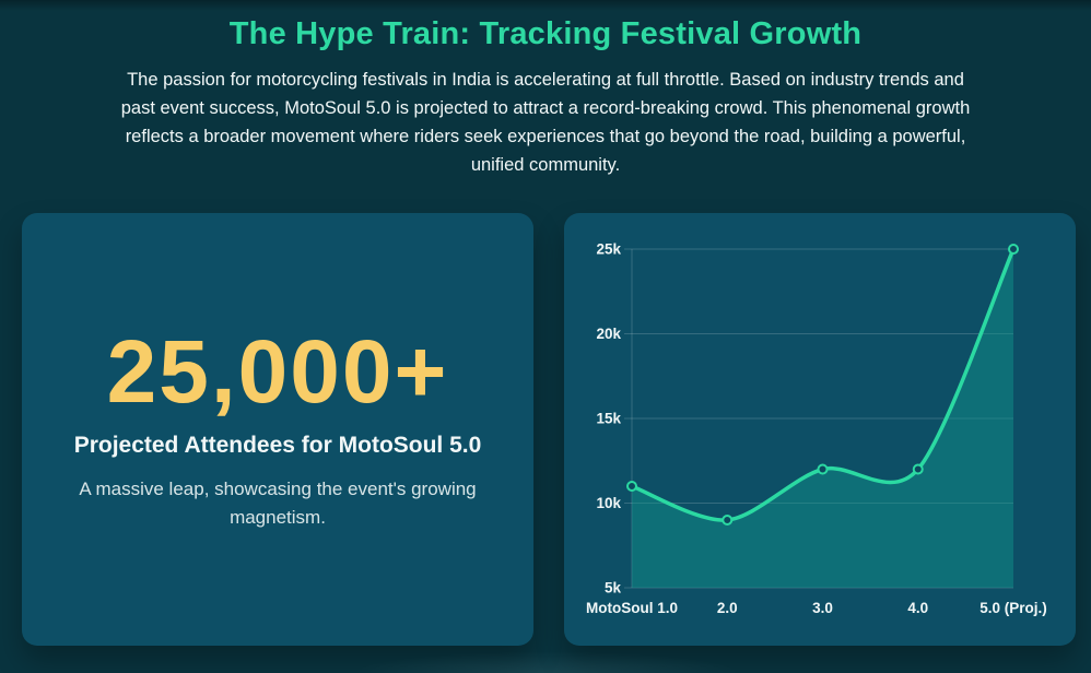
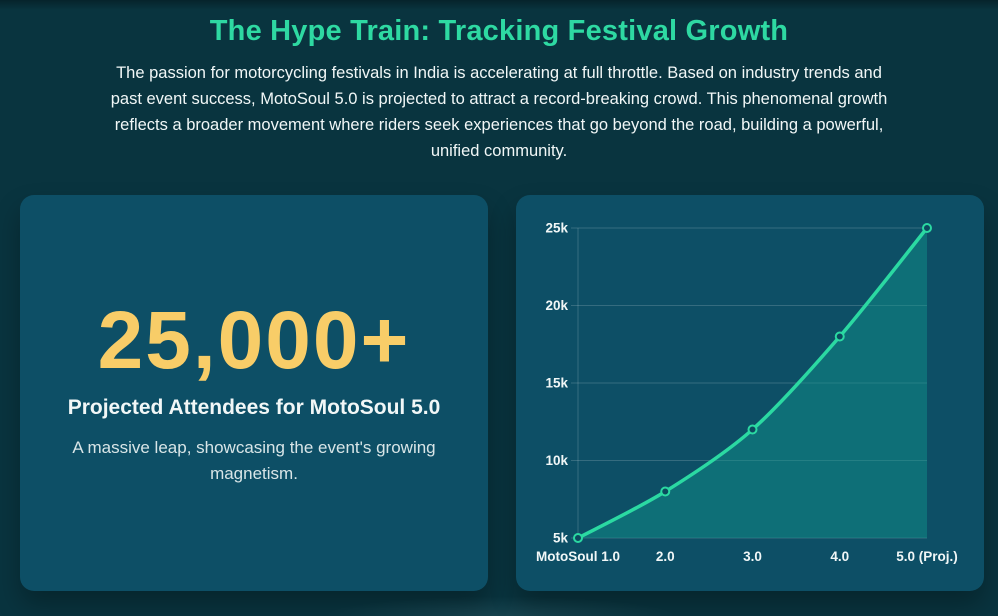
MotoSoul 1.0: 11k -> 5k
2.0: 9k -> 8k
4.0: 12k -> 18k
